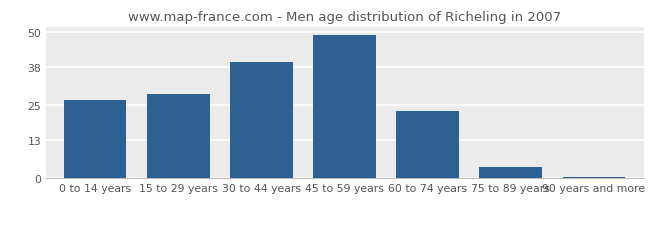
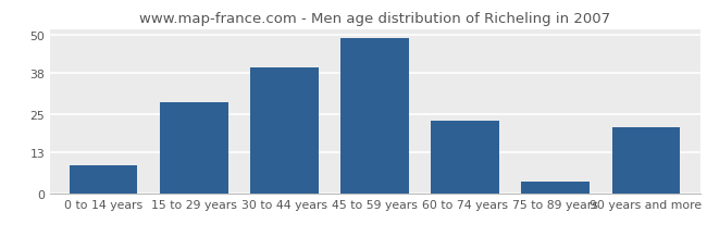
0 to 14 years: 27.0 -> 9.0
90 years and more: 0.5 -> 21.0
